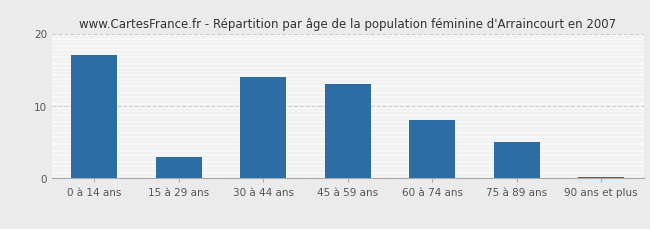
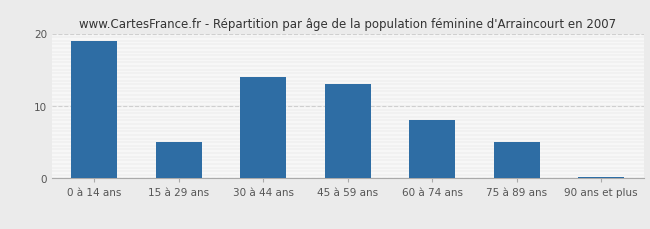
0 à 14 ans: 17.0 -> 19.0
15 à 29 ans: 3.0 -> 5.0
